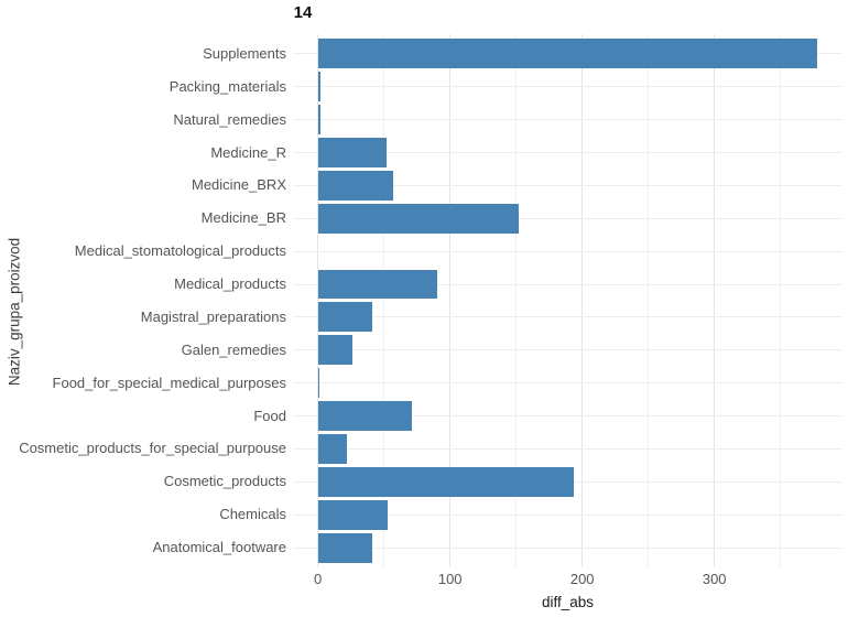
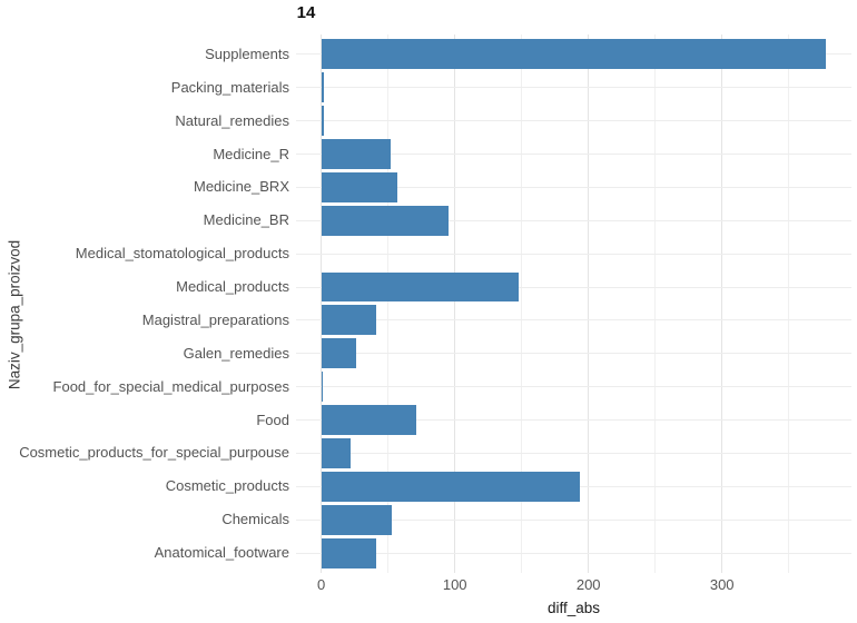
Medicine_BR: 152 -> 95
Medical_products: 90 -> 148
